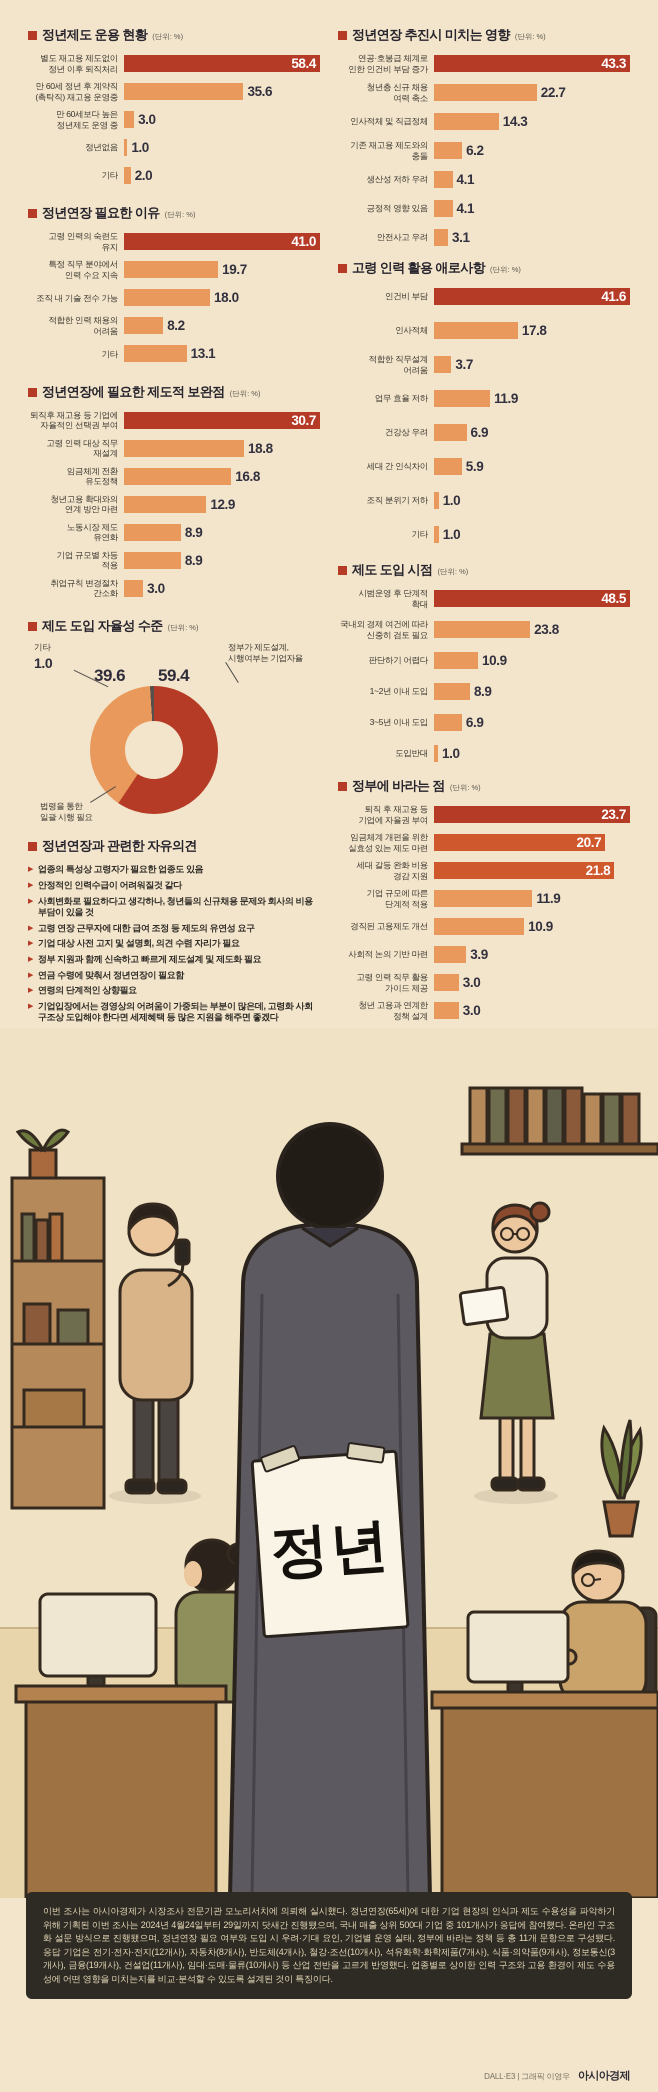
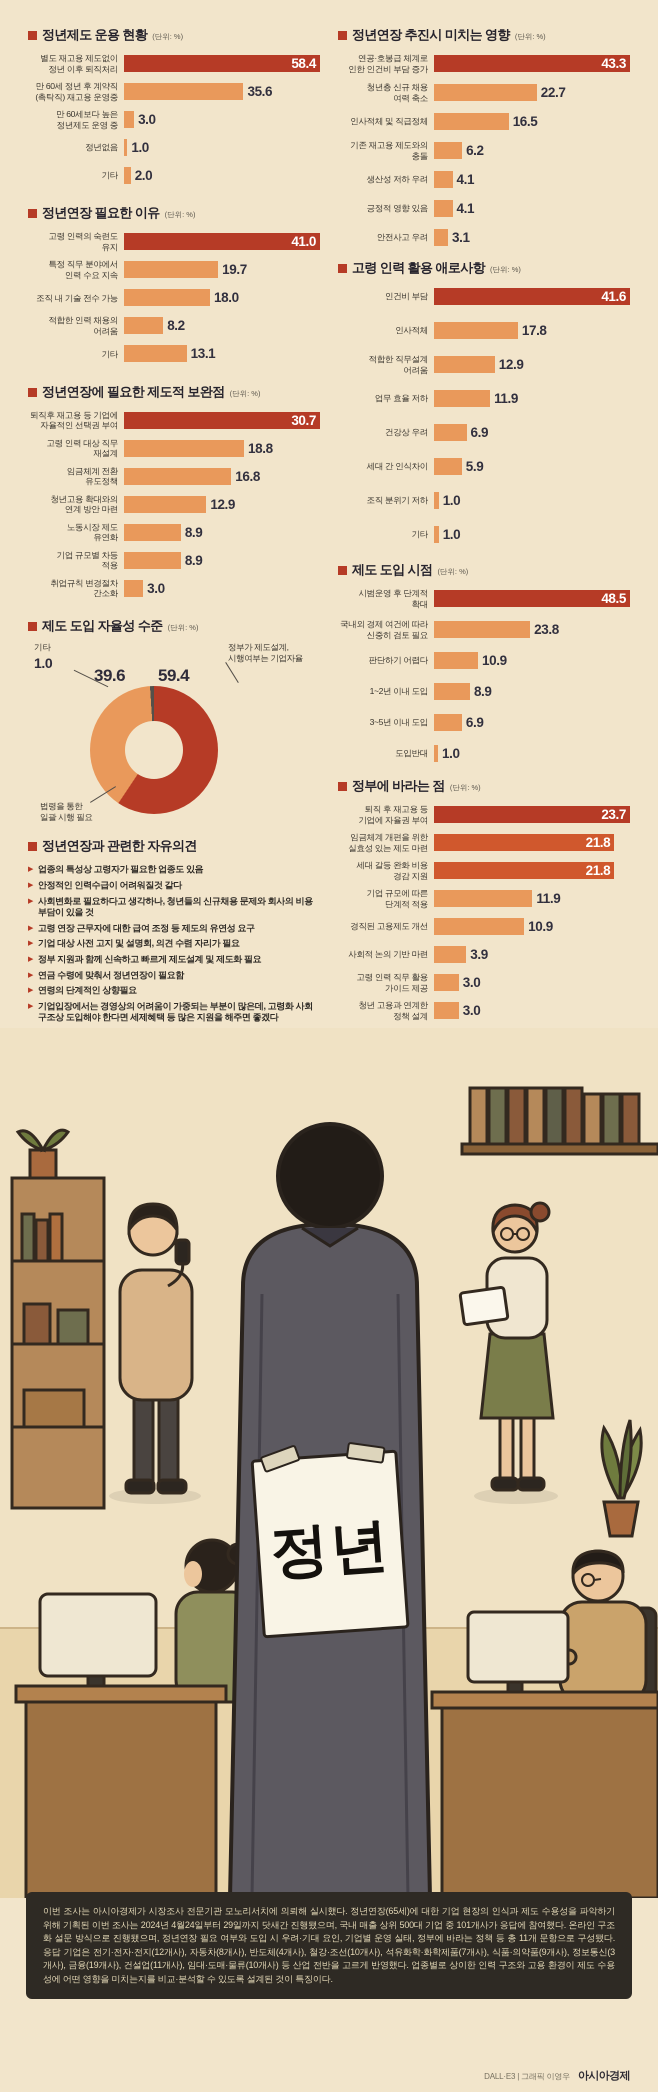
정년연장 추진시 미치는 영향/인사적체 및 직급정체: 14.3 -> 16.5
고령 인력 활용 애로사항/적합한 직무설계 어려움: 3.7 -> 12.9
정부에 바라는 점/임금체계 개편을 위한 실효성 있는 제도 마련: 20.7 -> 21.8
